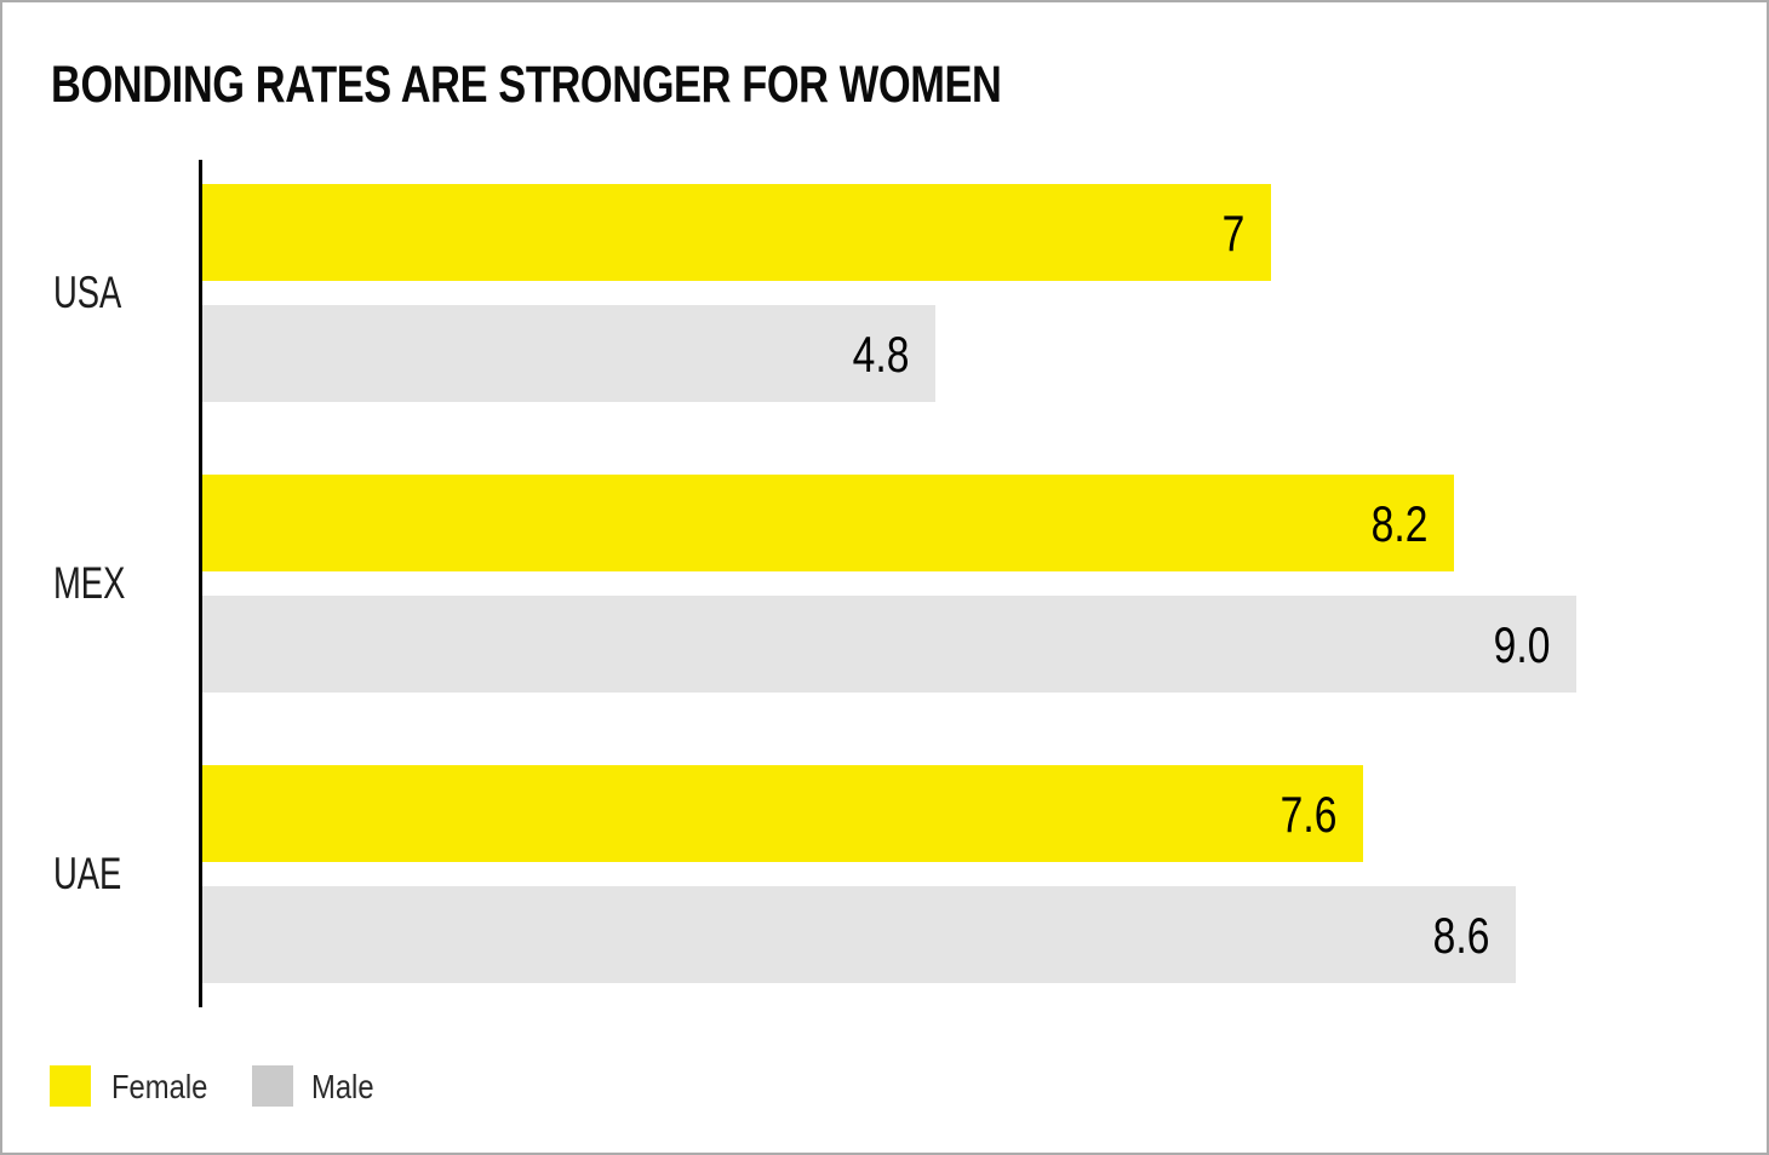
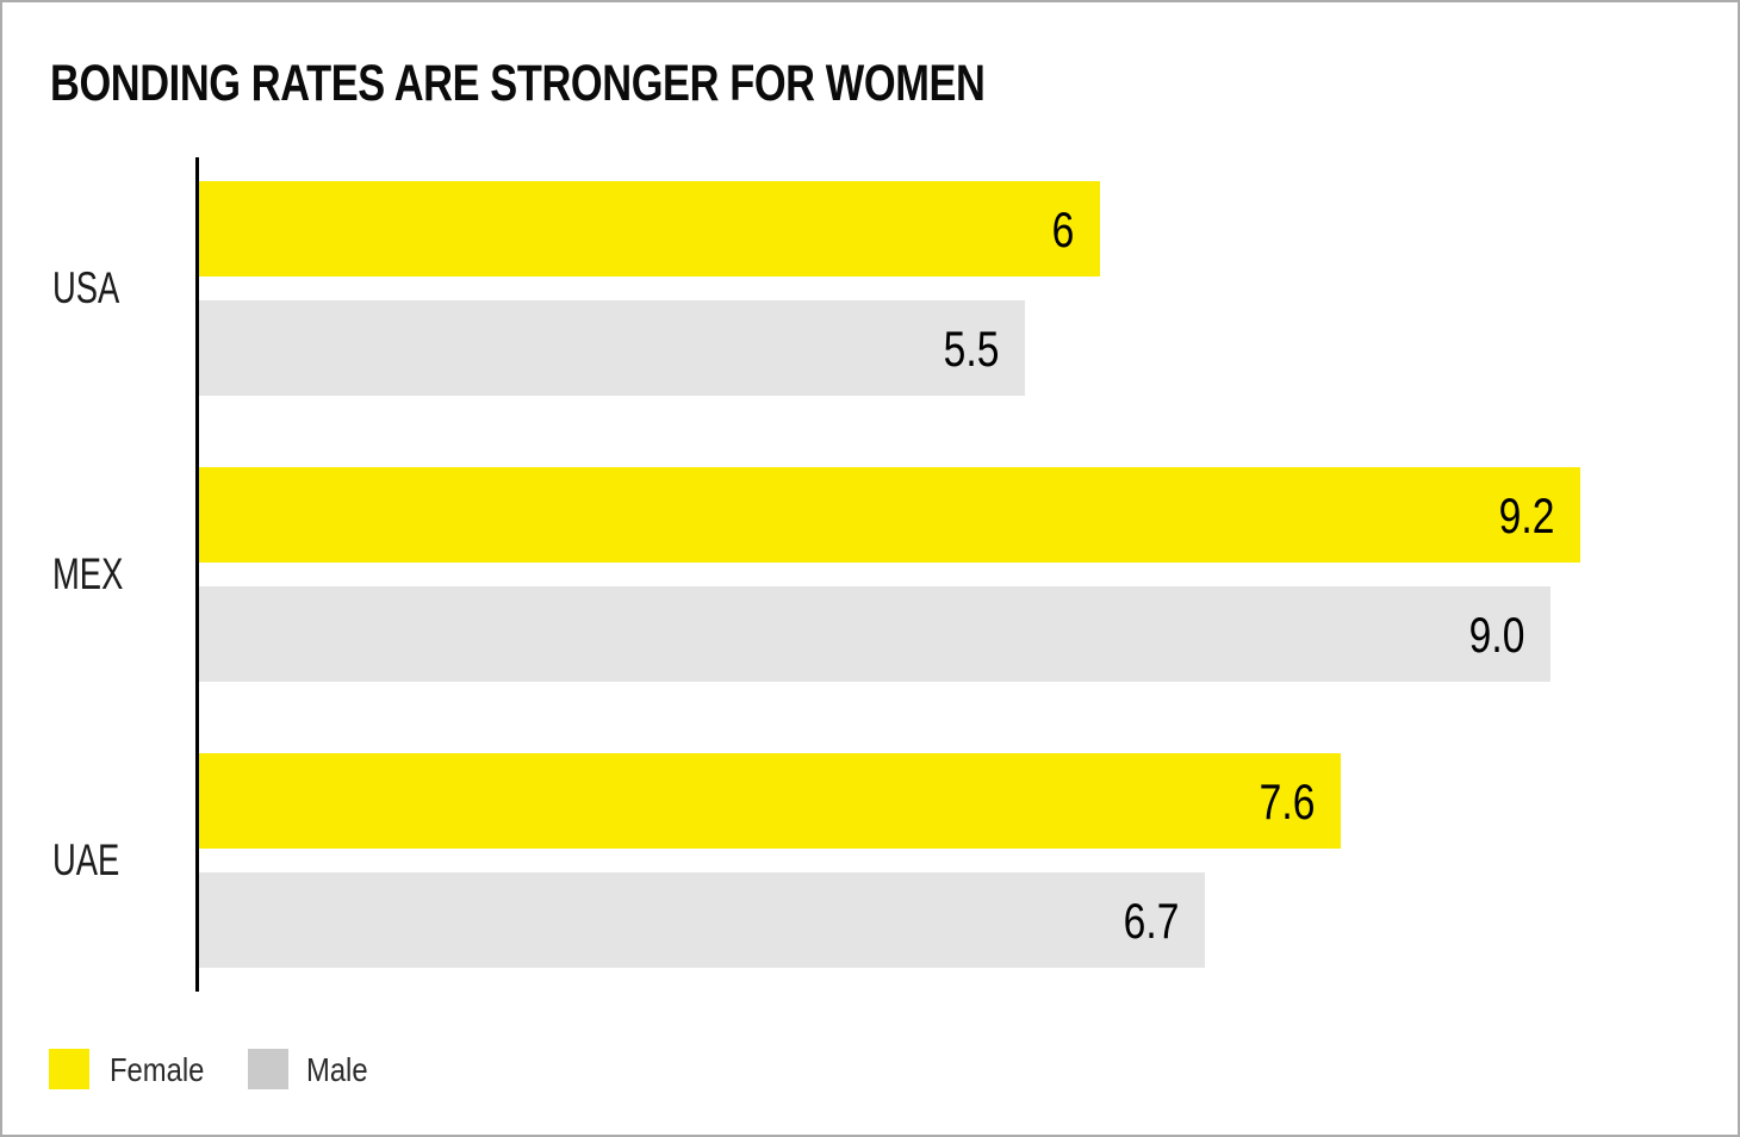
Female/USA: 7 -> 6
Male/USA: 4.8 -> 5.5
Female/MEX: 8.2 -> 9.2
Male/UAE: 8.6 -> 6.7
